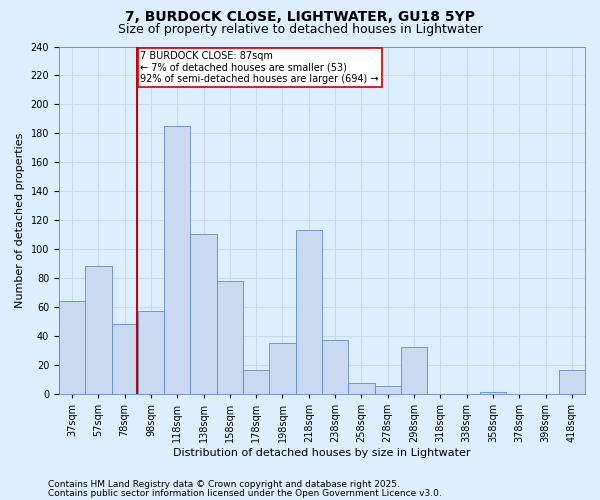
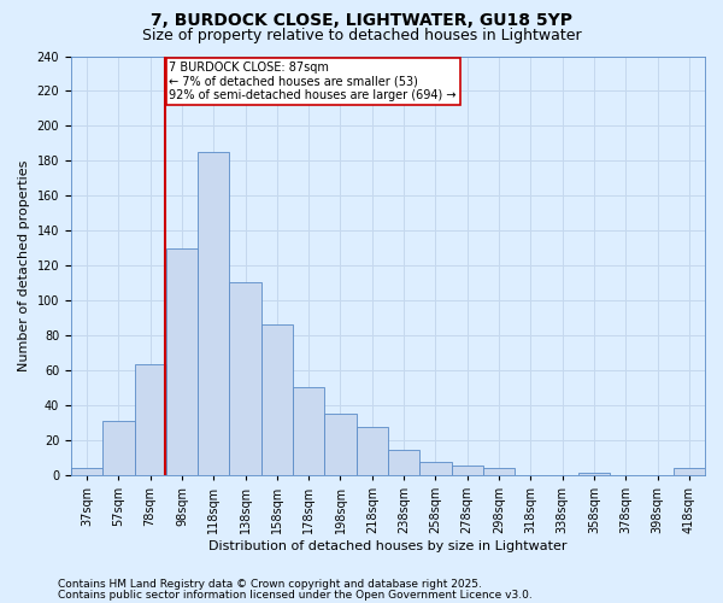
37sqm: 64 -> 4
57sqm: 88 -> 31
78sqm: 48 -> 63
98sqm: 57 -> 130
158sqm: 78 -> 86
178sqm: 16 -> 50
218sqm: 113 -> 27
238sqm: 37 -> 14
298sqm: 32 -> 4
418sqm: 16 -> 4
